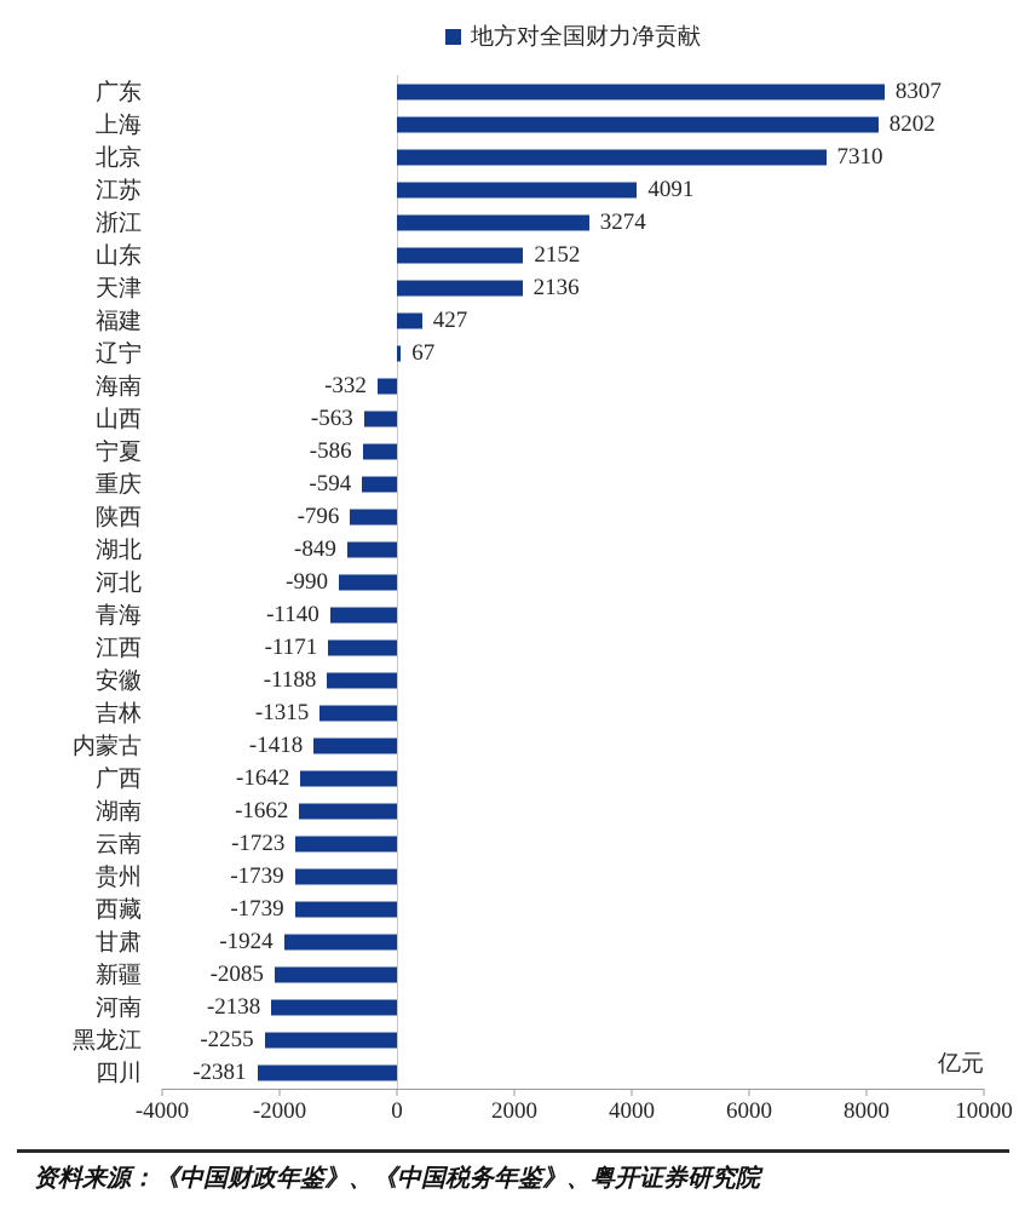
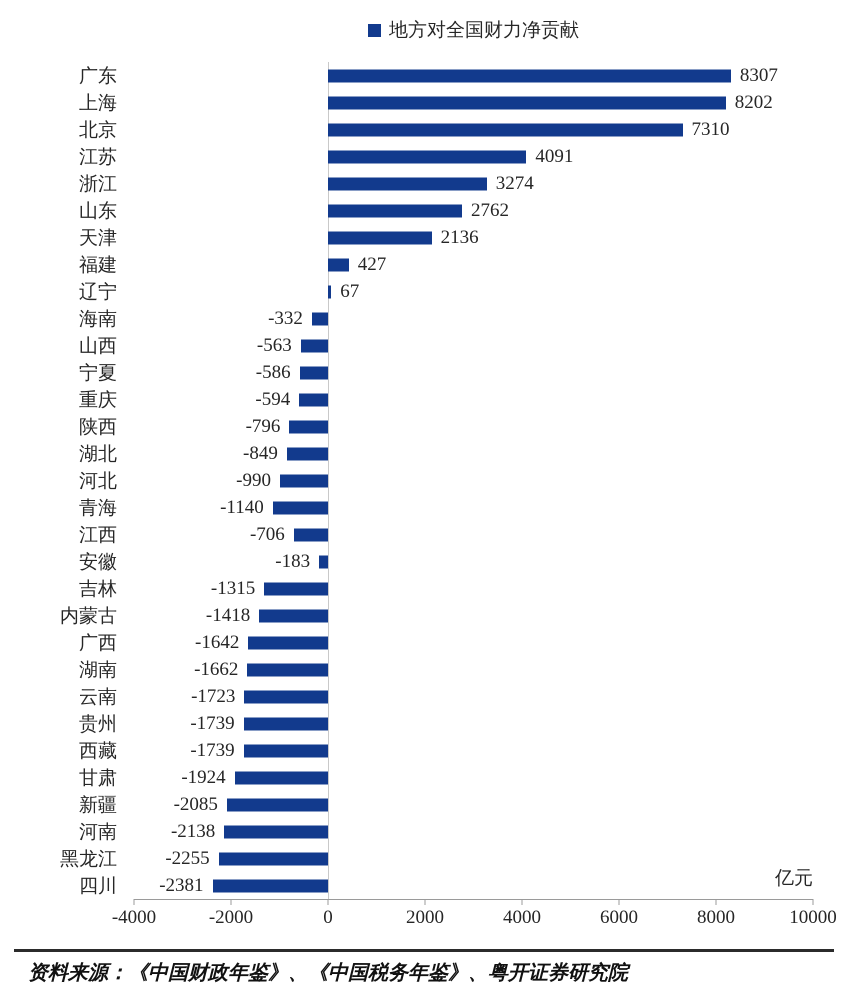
山东: 2152 -> 2762
江西: -1171 -> -706
安徽: -1188 -> -183
